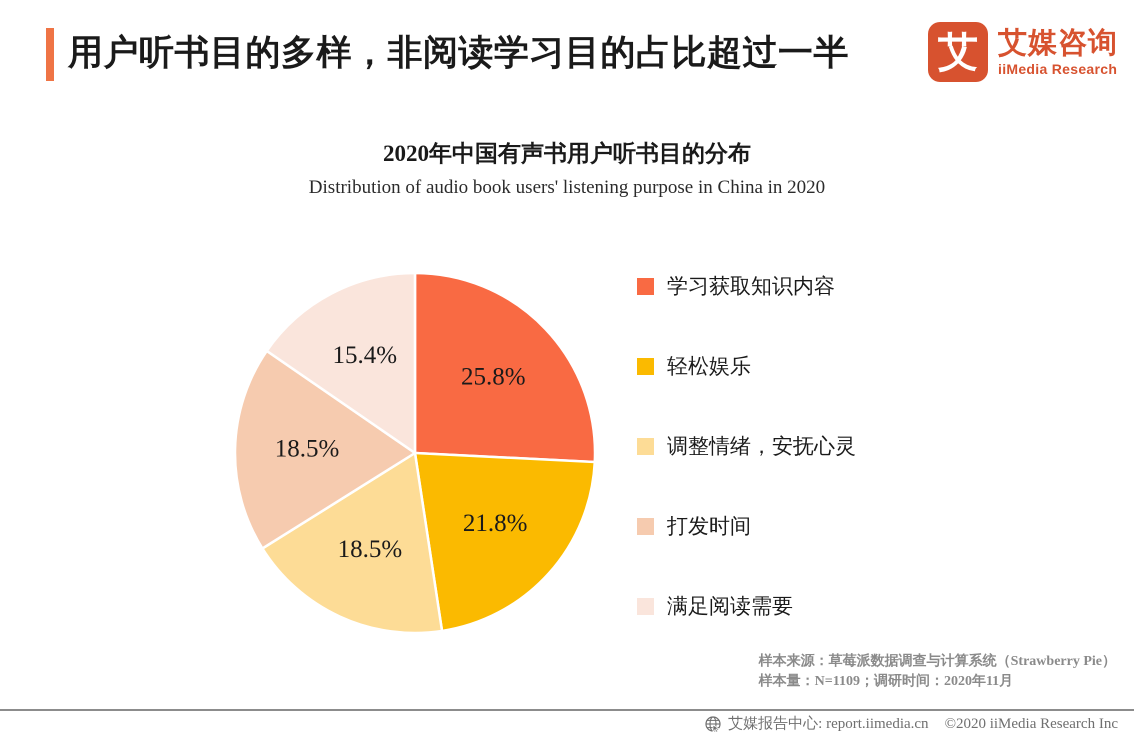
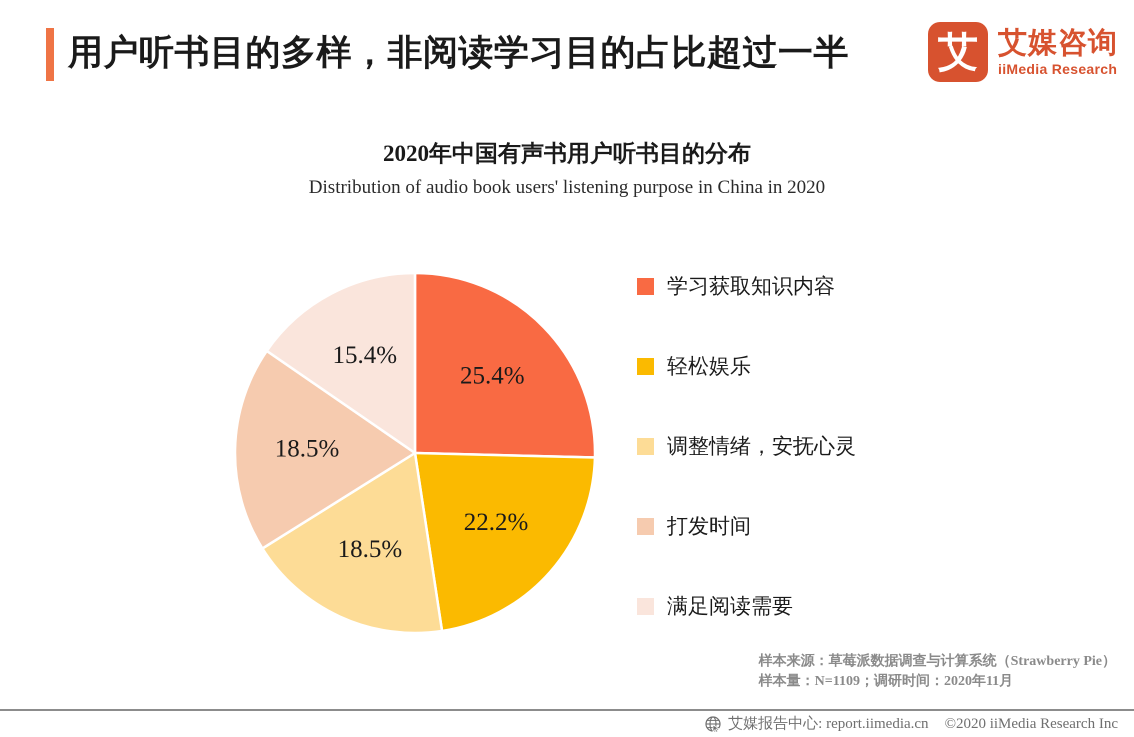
学习获取知识内容: 25.8% -> 25.4%
轻松娱乐: 21.8% -> 22.2%
